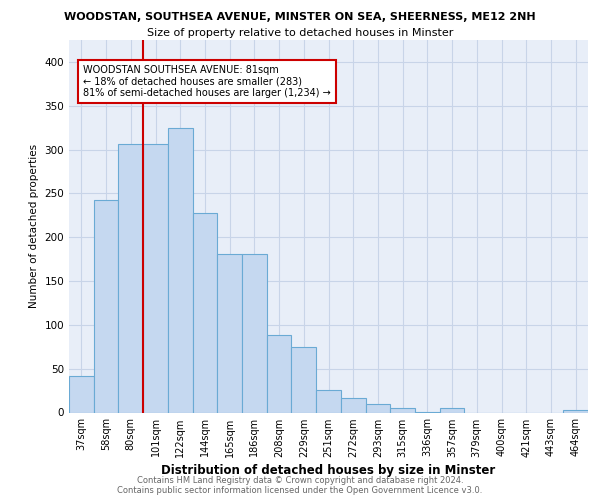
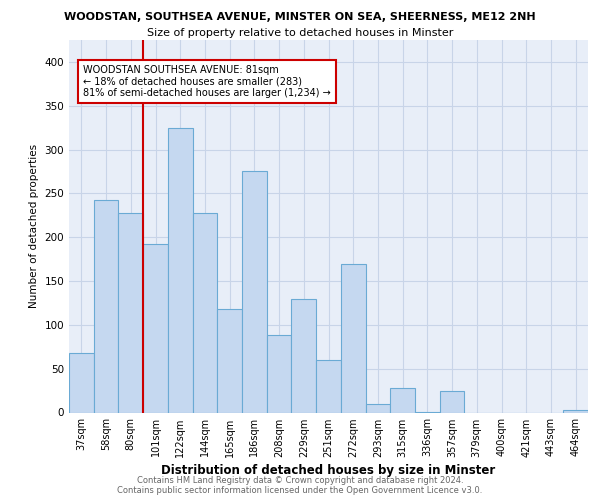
37sqm: 42 -> 68
80sqm: 306 -> 228
101sqm: 306 -> 192
165sqm: 181 -> 118
186sqm: 181 -> 276
229sqm: 75 -> 130
251sqm: 26 -> 60
272sqm: 17 -> 170
315sqm: 5 -> 28
357sqm: 5 -> 24
